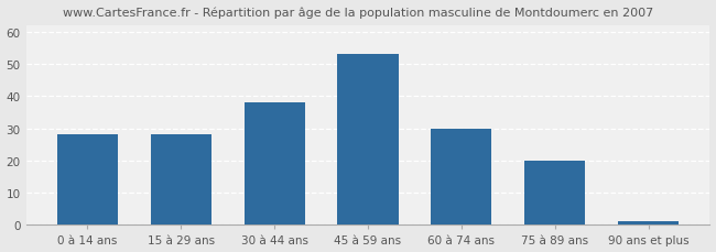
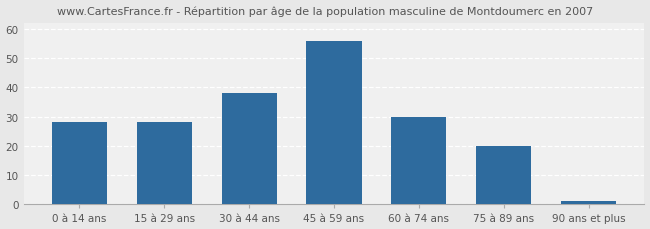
45 à 59 ans: 53 -> 56
